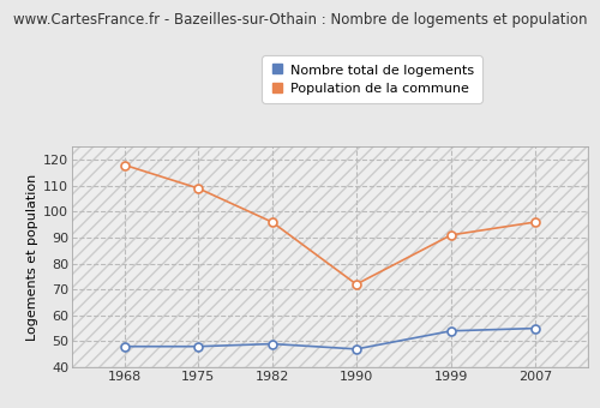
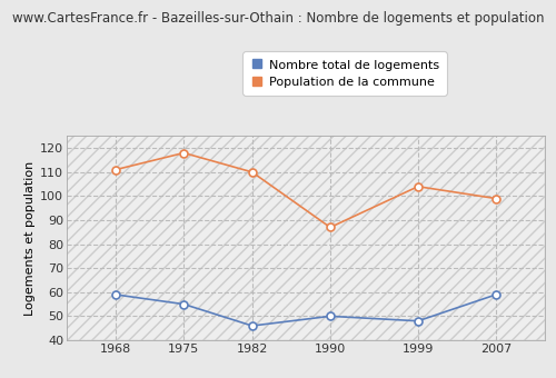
Nombre total de logements/1968: 48 -> 59
Population de la commune/1968: 118 -> 111
Nombre total de logements/1975: 48 -> 55
Population de la commune/1975: 109 -> 118
Nombre total de logements/1982: 49 -> 46
Population de la commune/1982: 96 -> 110
Nombre total de logements/1990: 47 -> 50
Population de la commune/1990: 72 -> 87
Nombre total de logements/1999: 54 -> 48
Population de la commune/1999: 91 -> 104
Nombre total de logements/2007: 55 -> 59
Population de la commune/2007: 96 -> 99
